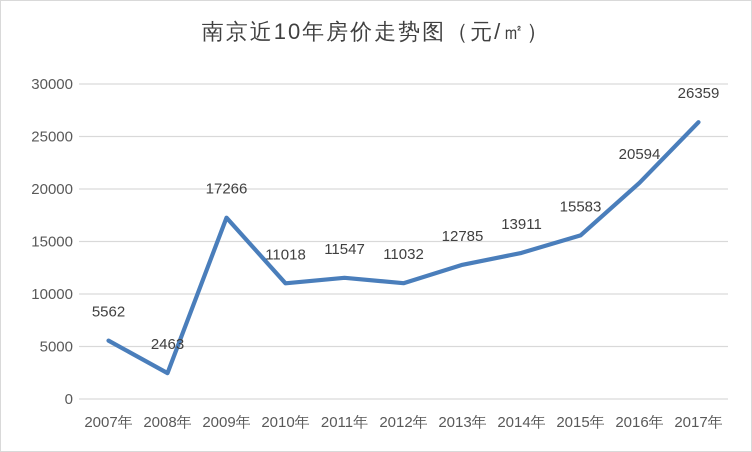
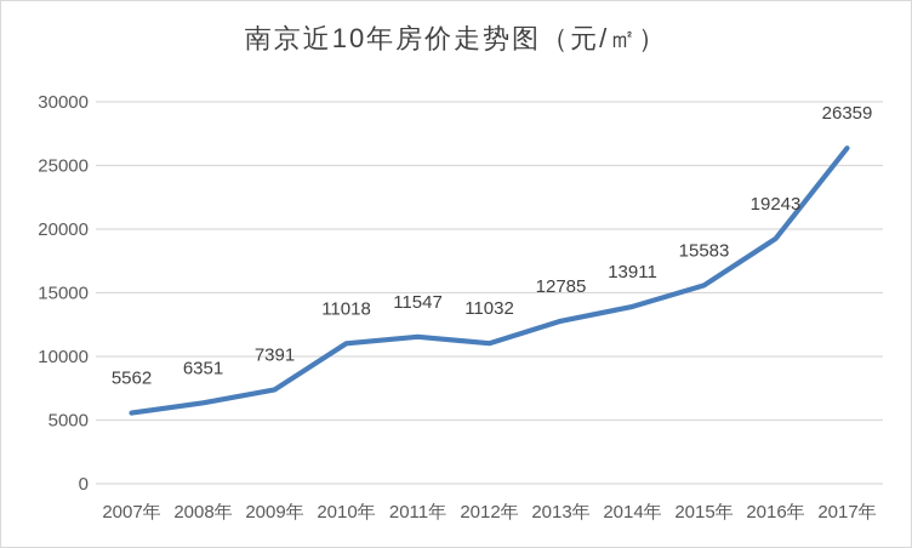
2008年: 2463 -> 6351
2009年: 17266 -> 7391
2016年: 20594 -> 19243
